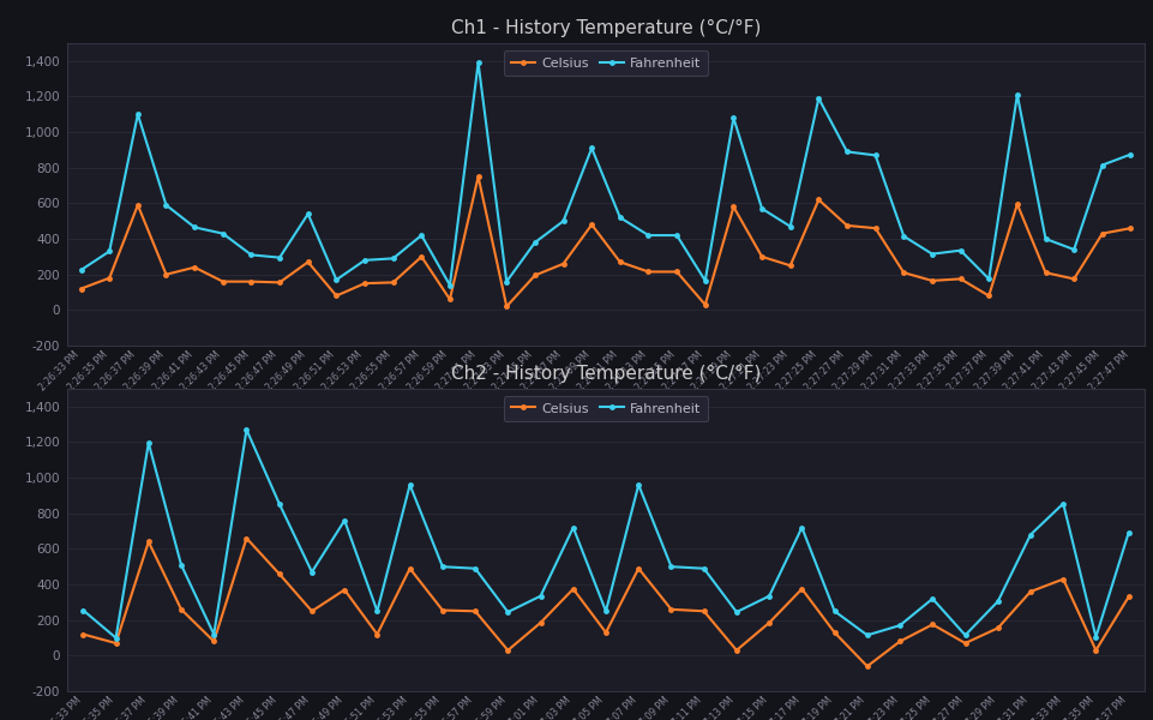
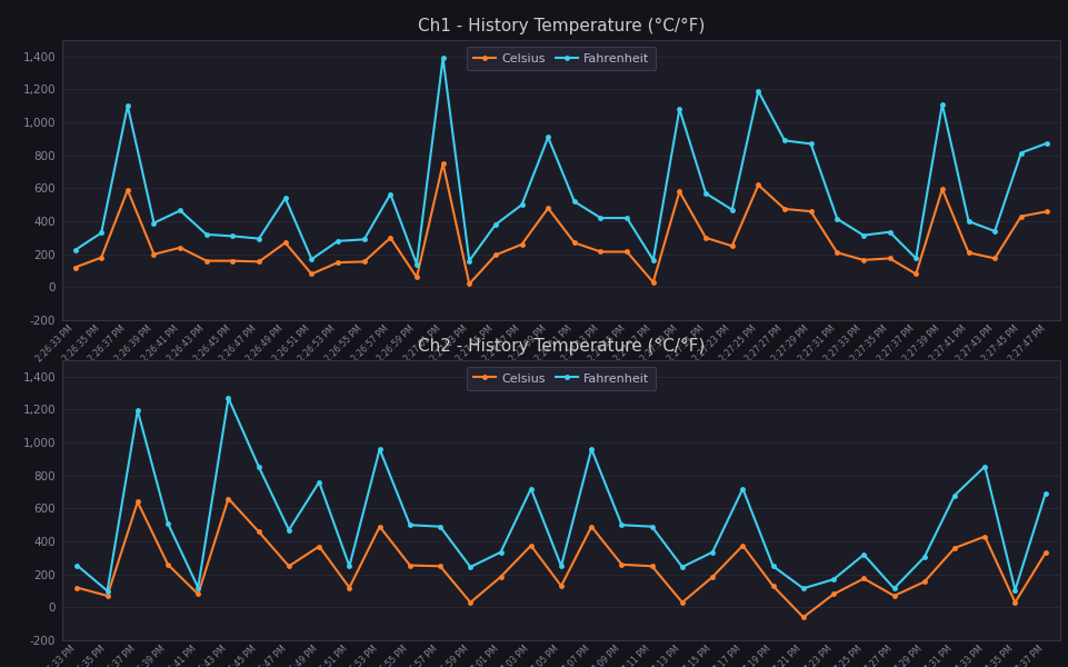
Ch1 - History Temperature (°C/°F)/Fahrenheit/2:26:39 PM: 590 -> 390
Ch1 - History Temperature (°C/°F)/Fahrenheit/2:26:43 PM: 430 -> 320
Ch1 - History Temperature (°C/°F)/Fahrenheit/2:26:57 PM: 420 -> 560
Ch1 - History Temperature (°C/°F)/Fahrenheit/2:27:39 PM: 1,210 -> 1,110
